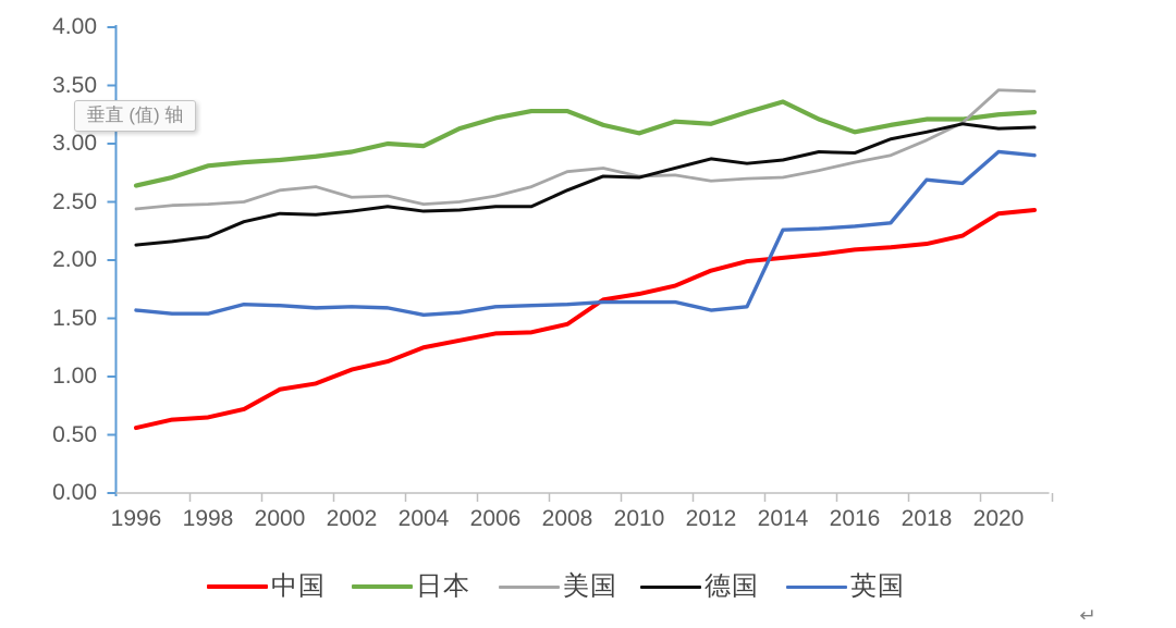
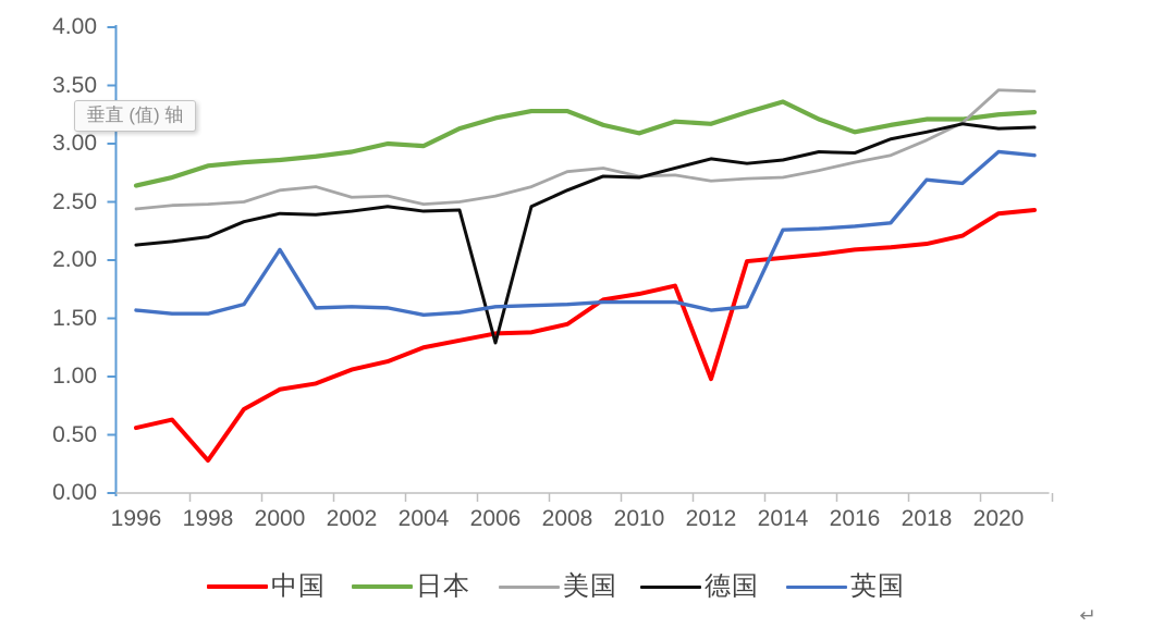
中国/1998: 0.65 -> 0.28
英国/2000: 1.61 -> 2.09
德国/2006: 2.46 -> 1.29
中国/2012: 1.91 -> 0.98
